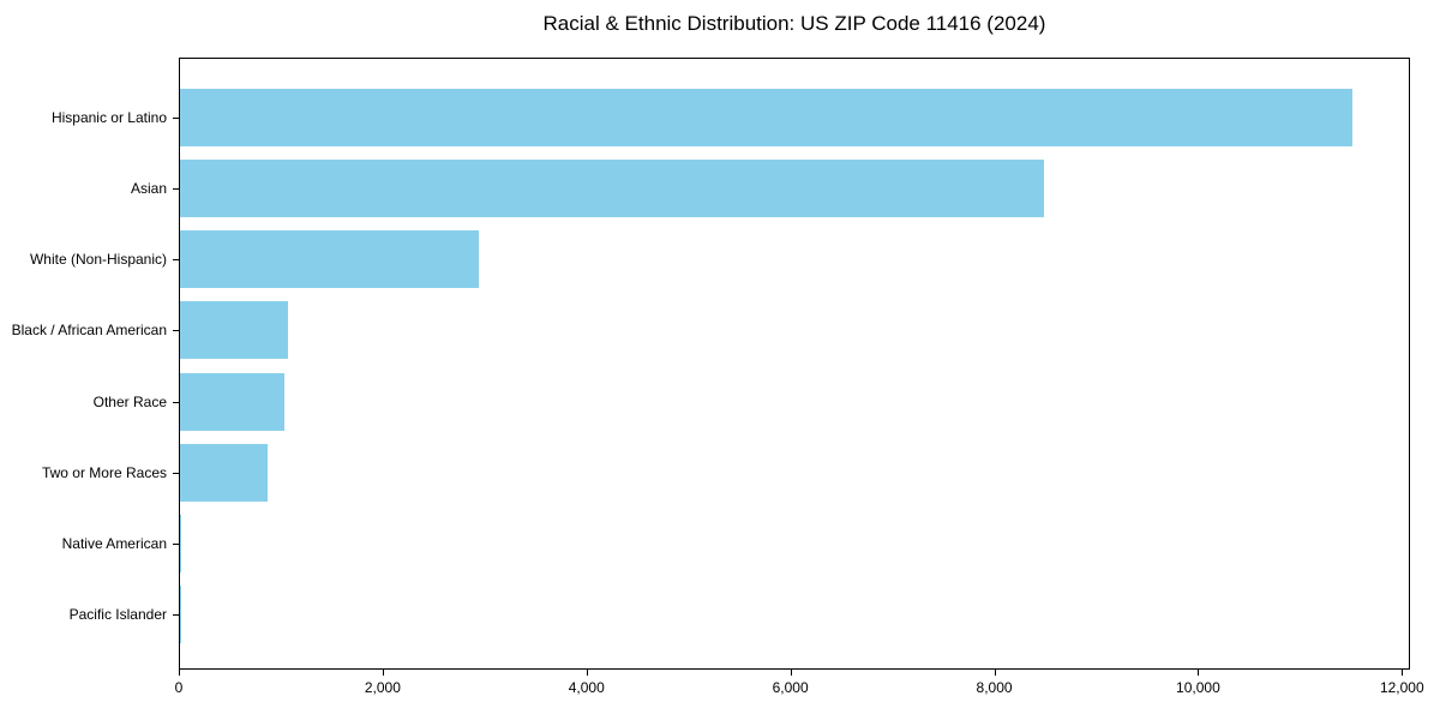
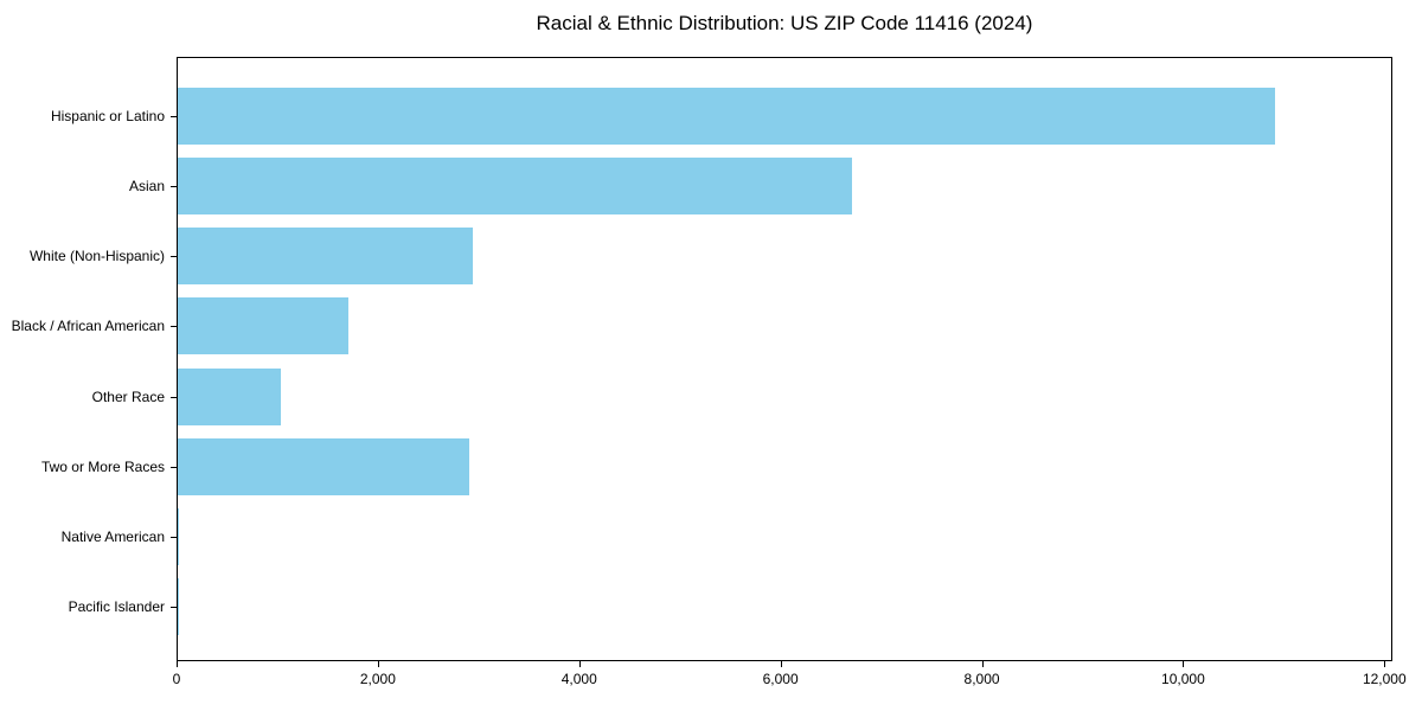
Hispanic or Latino: 11500 -> 10900
Asian: 8500 -> 6700
Black / African American: 1100 -> 1700
Two or More Races: 900 -> 2900
